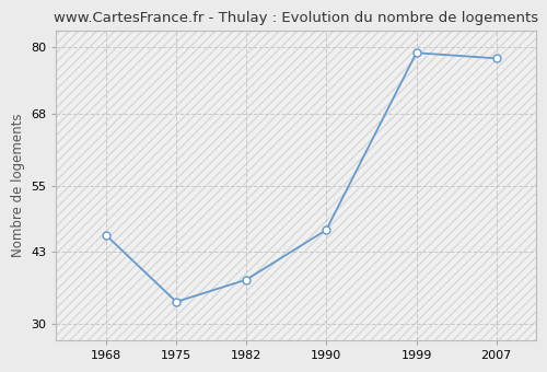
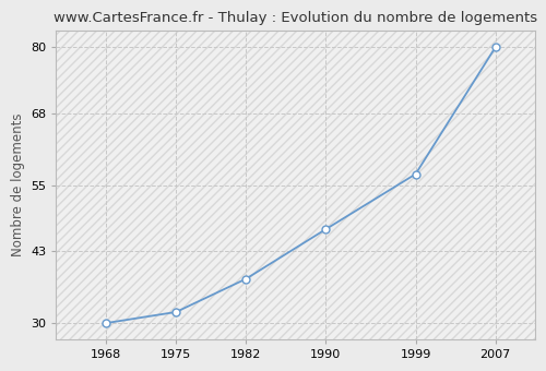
1968: 46 -> 30
1975: 34 -> 32
1999: 79 -> 57
2007: 78 -> 80
